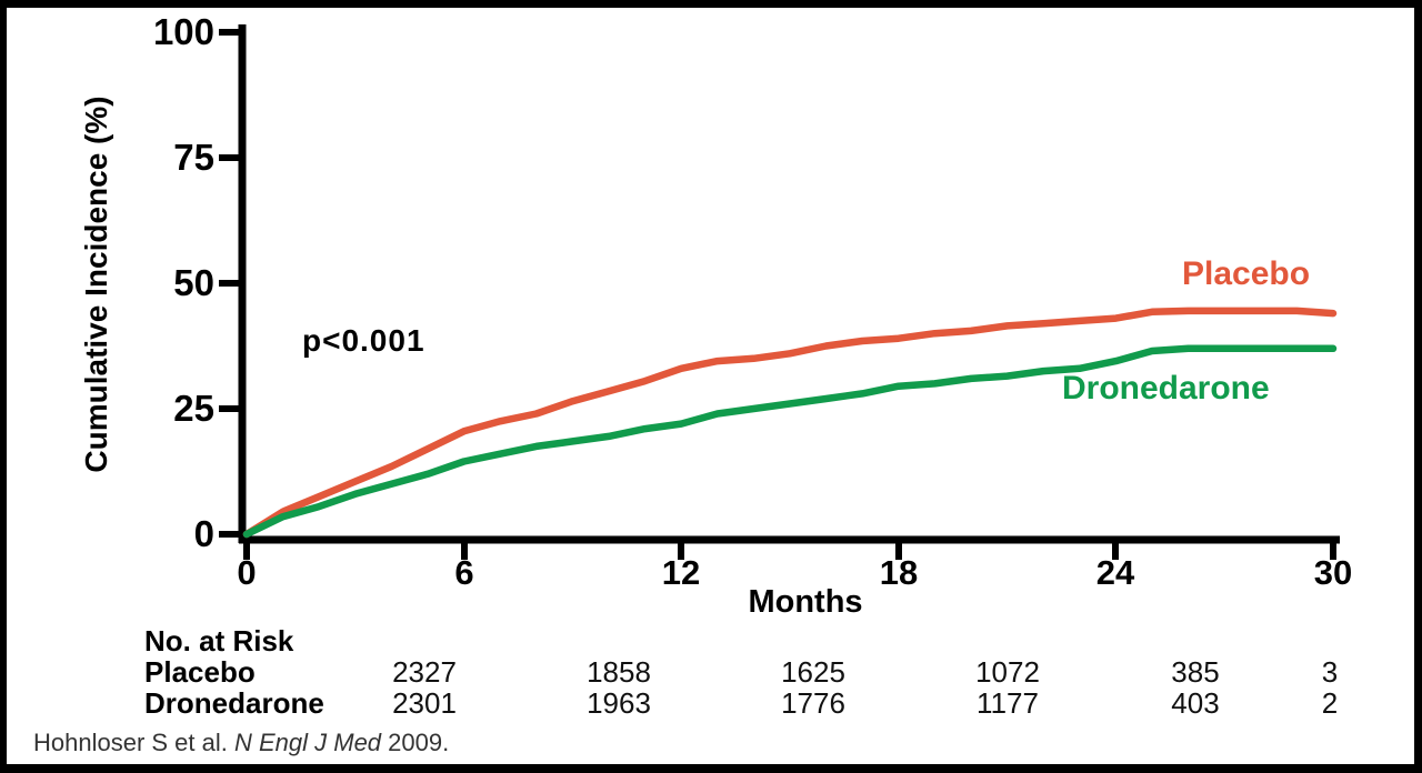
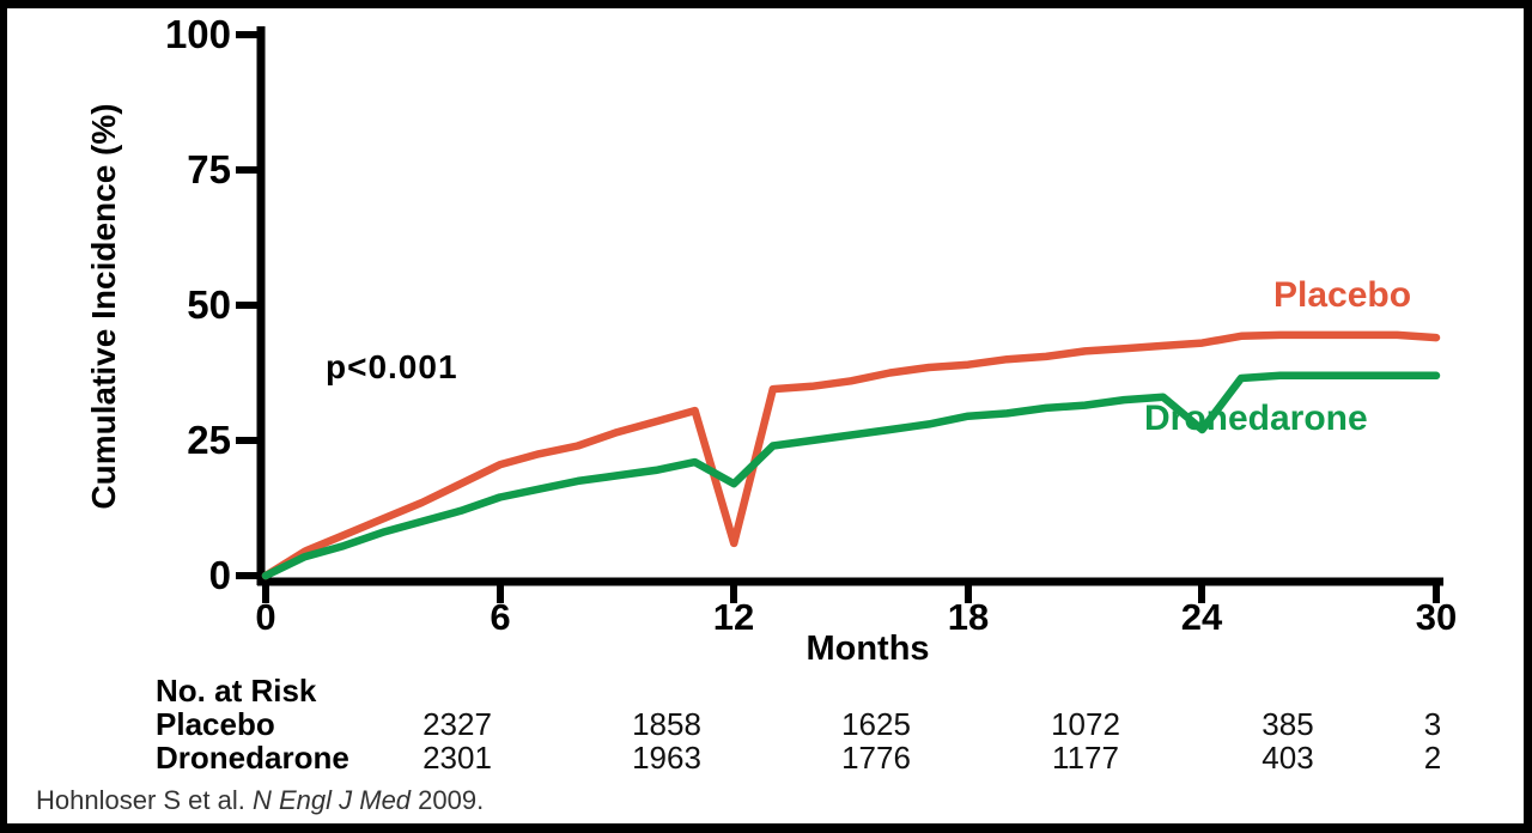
Placebo/12: 33 -> 6
Dronedarone/12: 22 -> 17
Dronedarone/24: 34 -> 27
